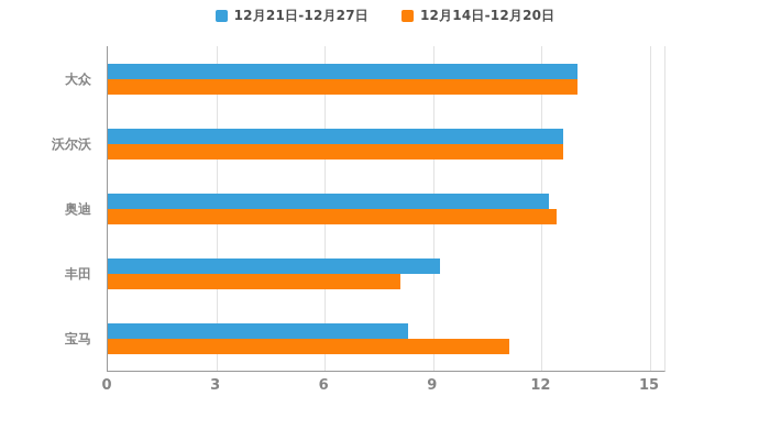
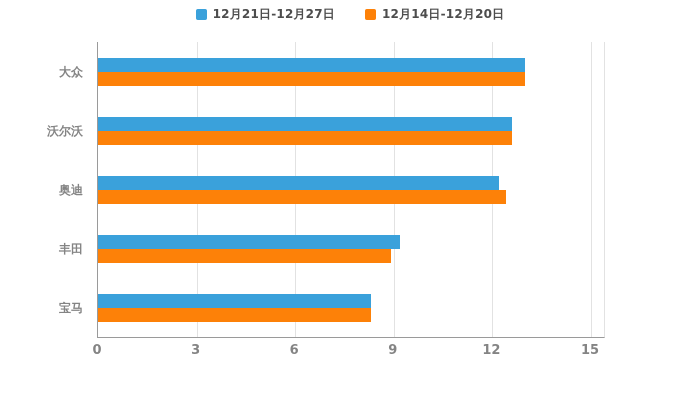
12月14日-12月20日/丰田: 8.1 -> 8.9
12月14日-12月20日/宝马: 11.1 -> 8.3
